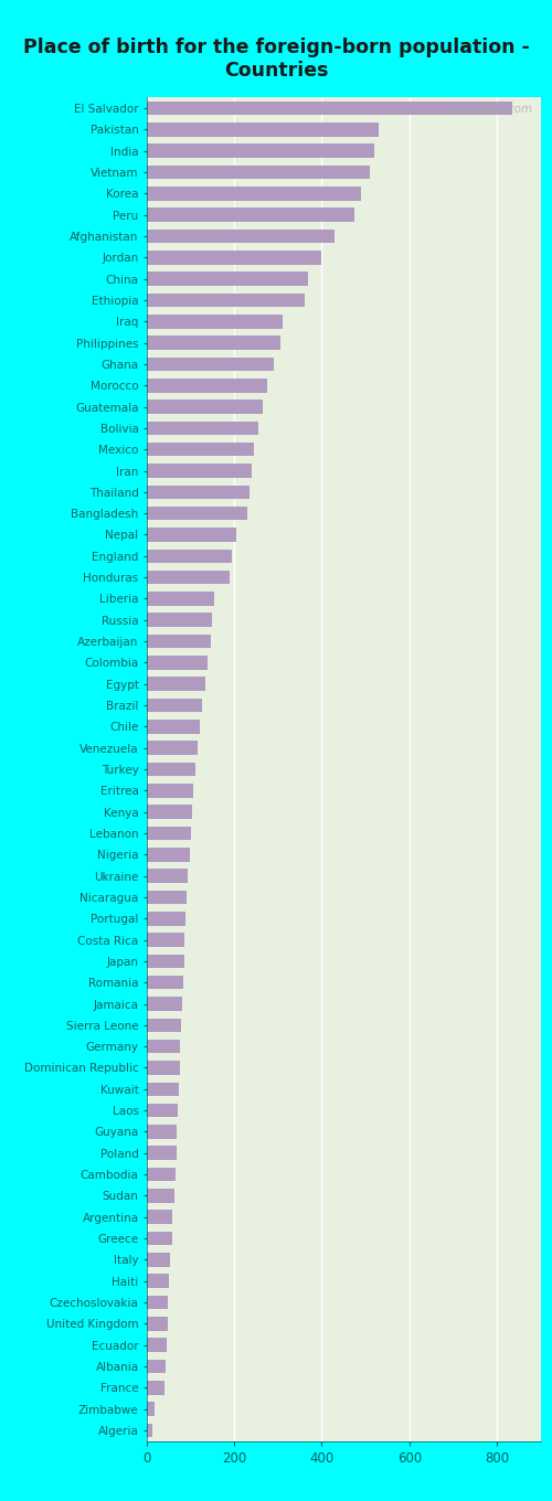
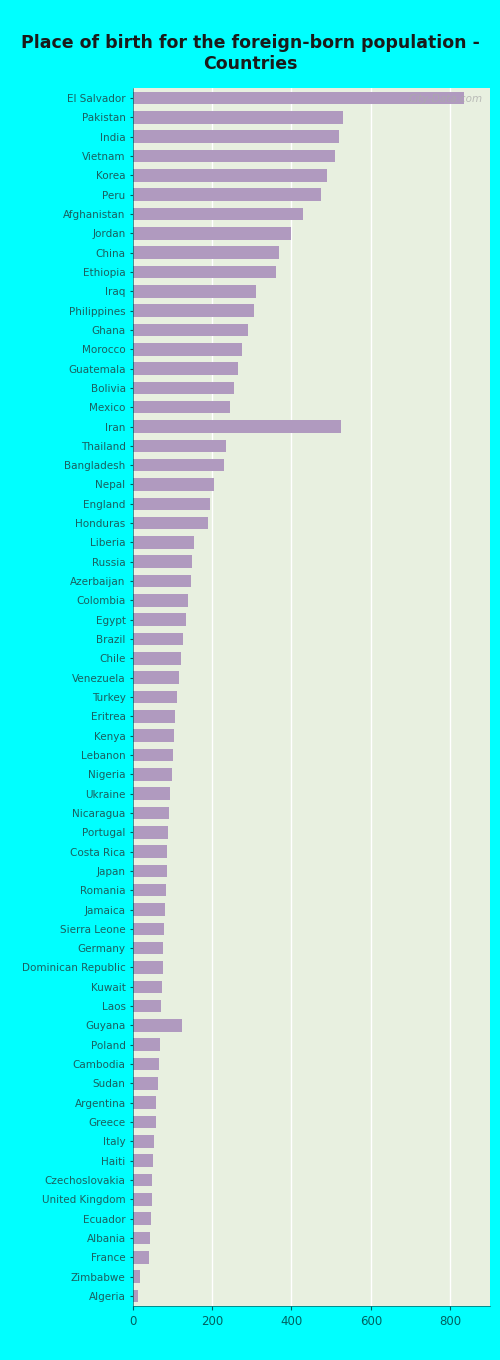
Iran: 240 -> 525
Guyana: 70 -> 125
